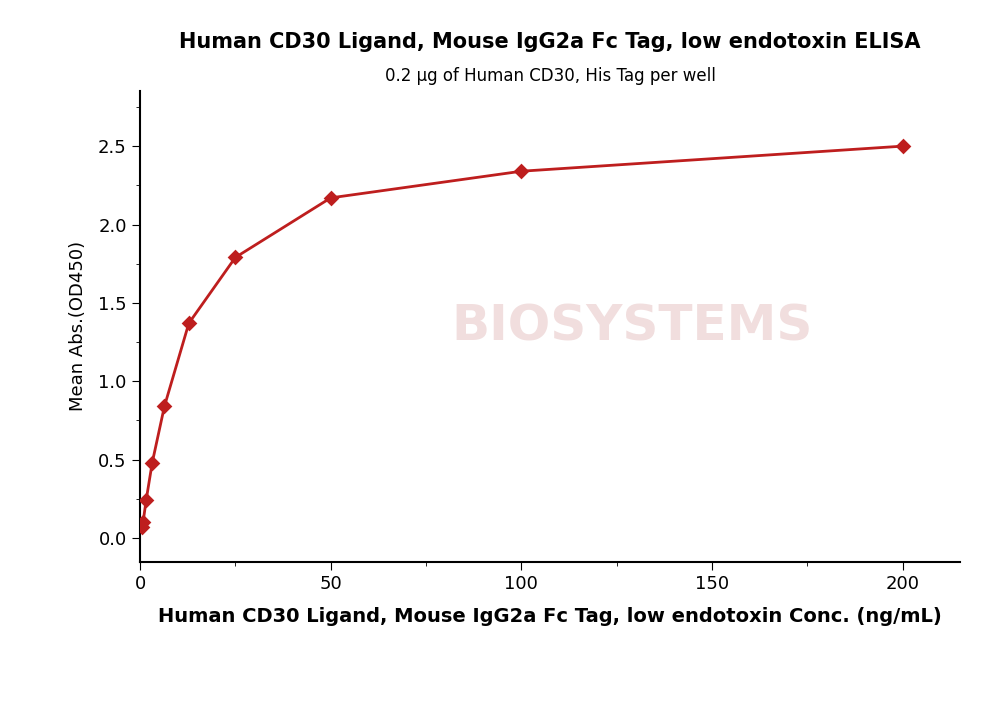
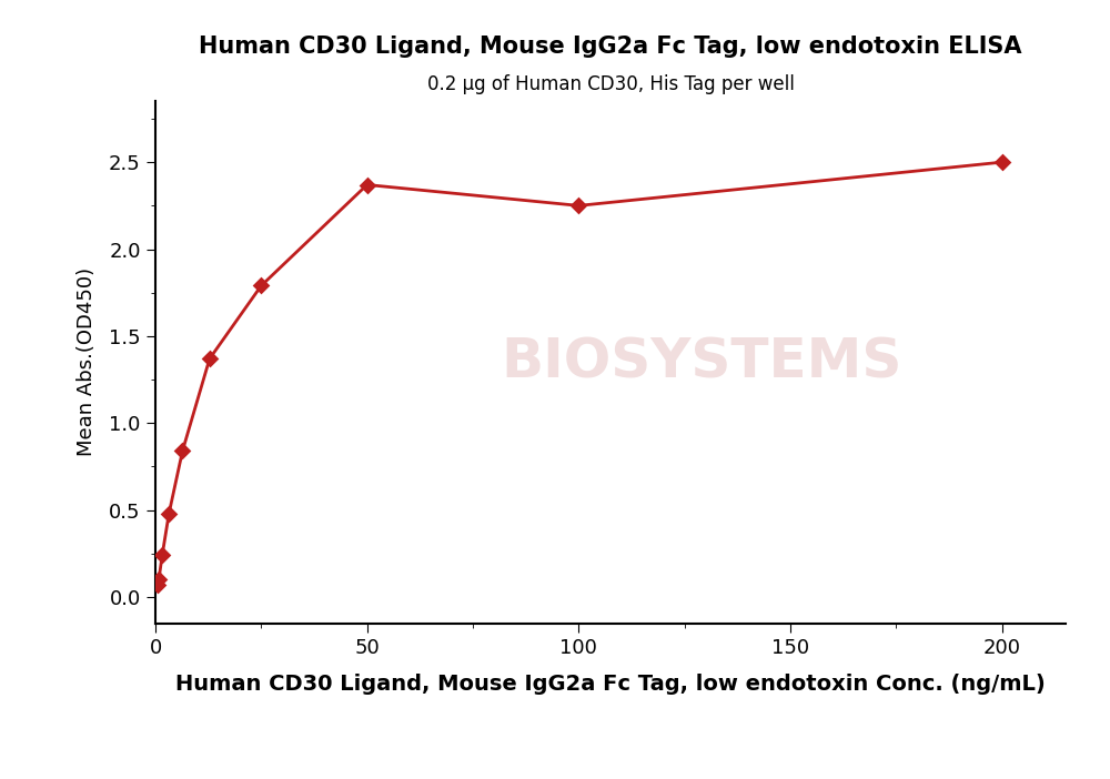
50: 2.17 -> 2.37
100: 2.34 -> 2.25
